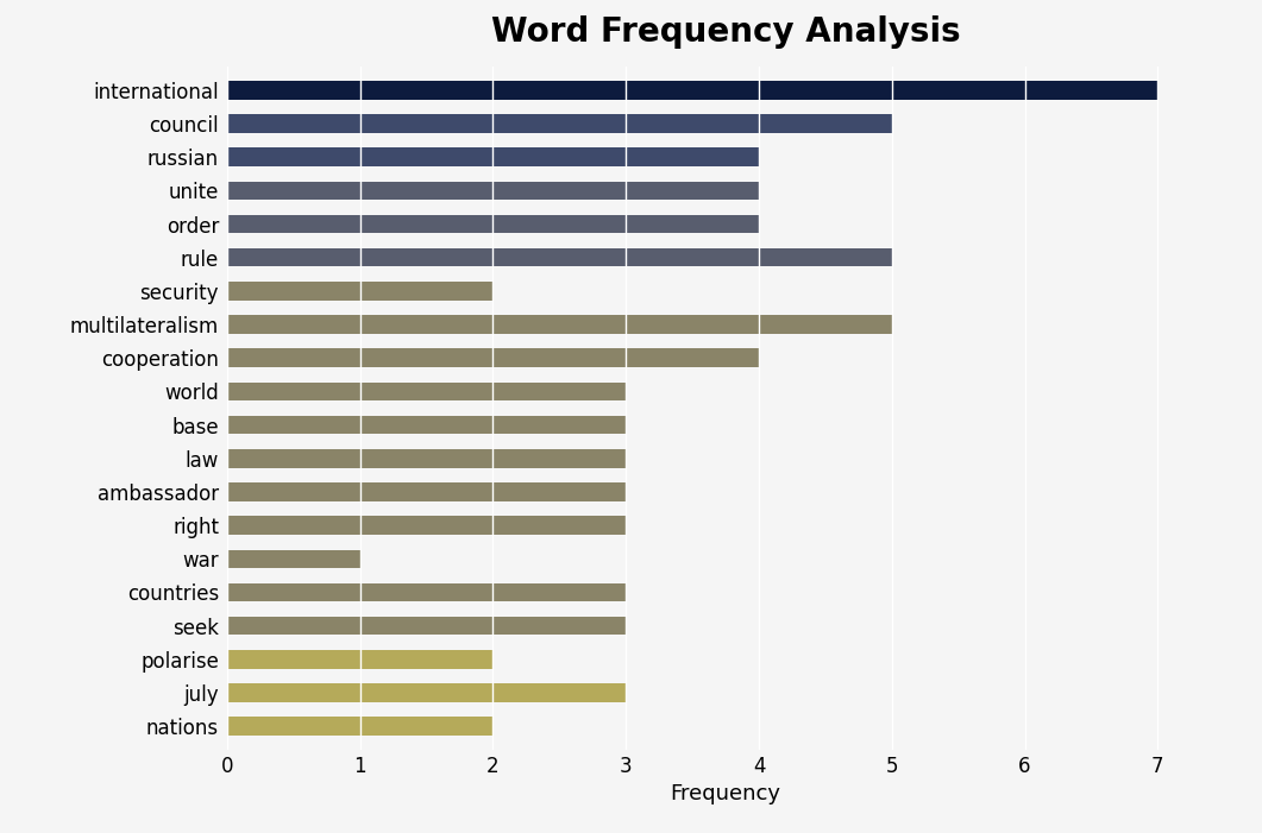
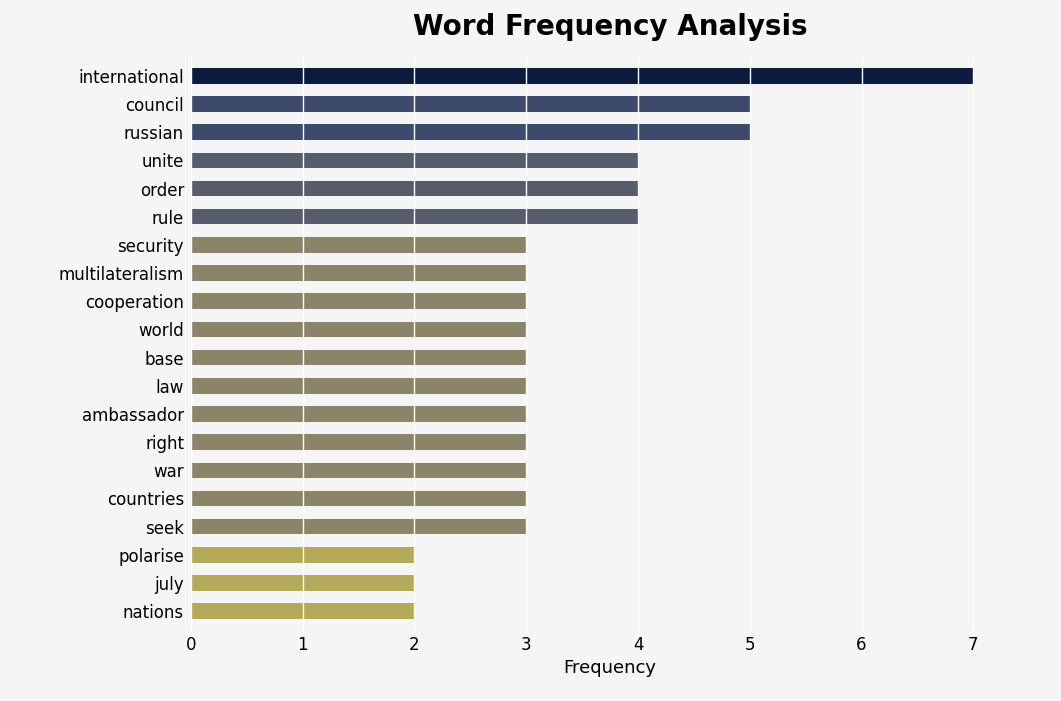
russian: 4 -> 5
rule: 5 -> 4
security: 2 -> 3
multilateralism: 5 -> 3
cooperation: 4 -> 3
war: 1 -> 3
july: 3 -> 2
